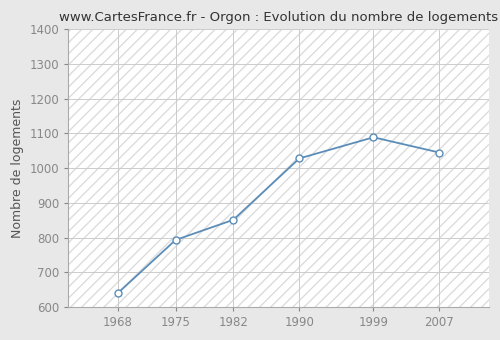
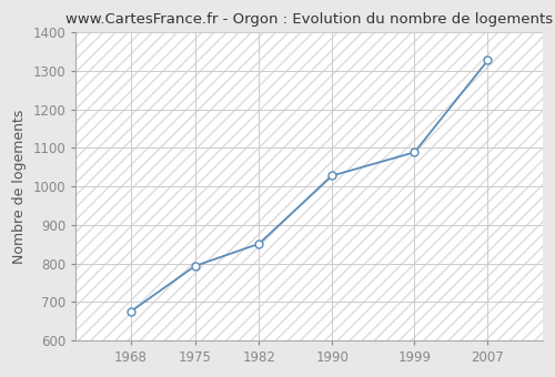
1968: 640 -> 675
2007: 1045 -> 1328
